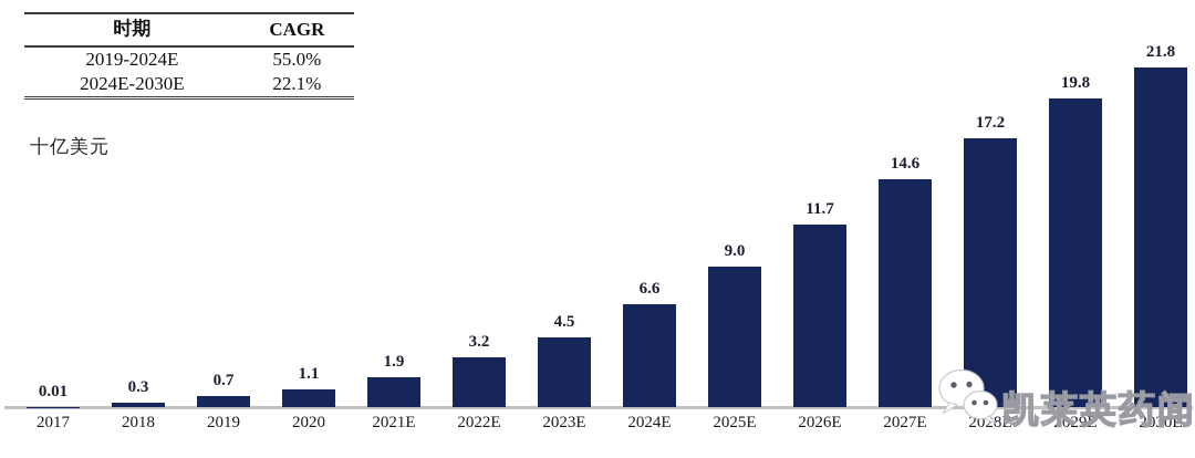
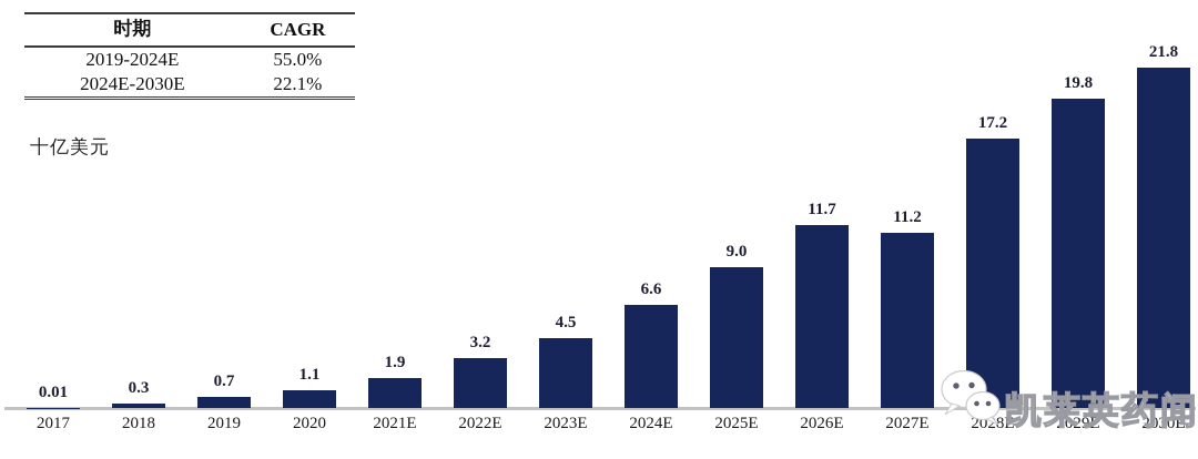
2027E: 14.6 -> 11.2
